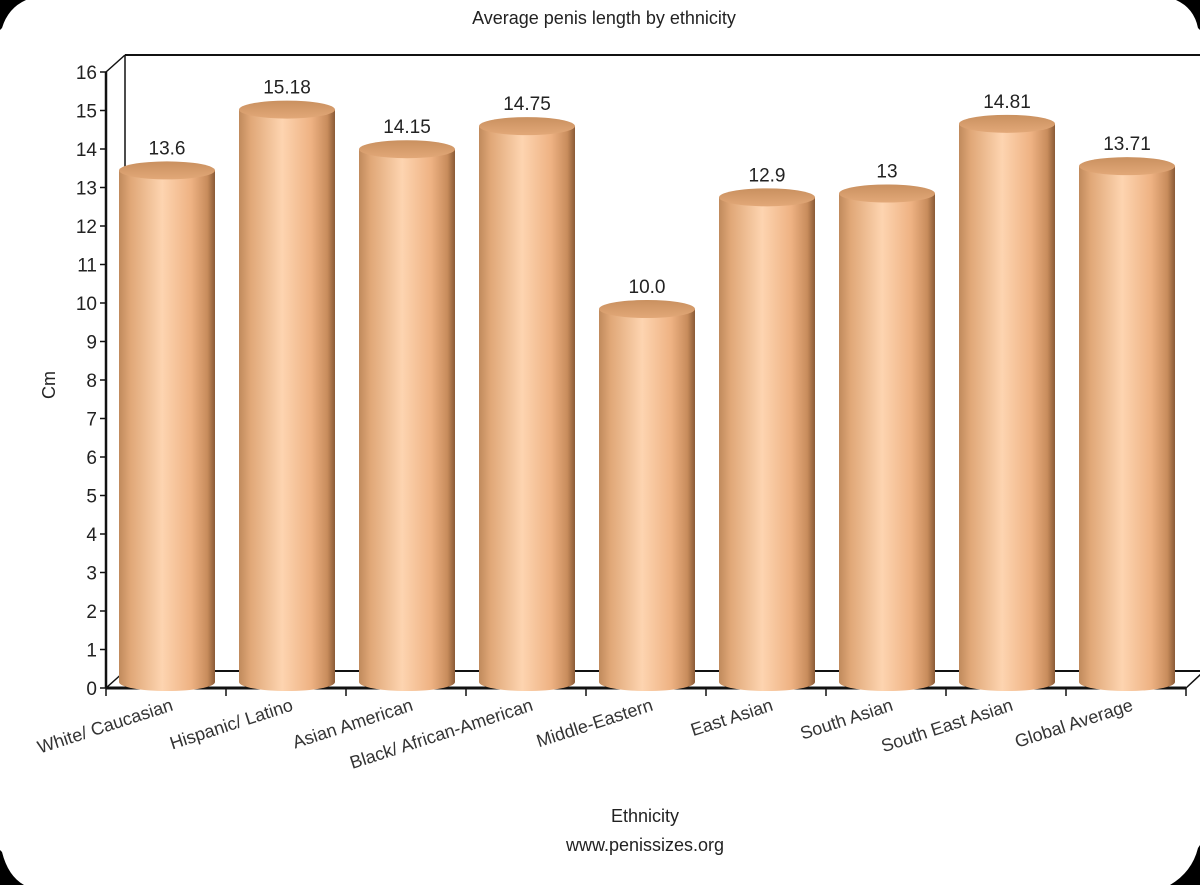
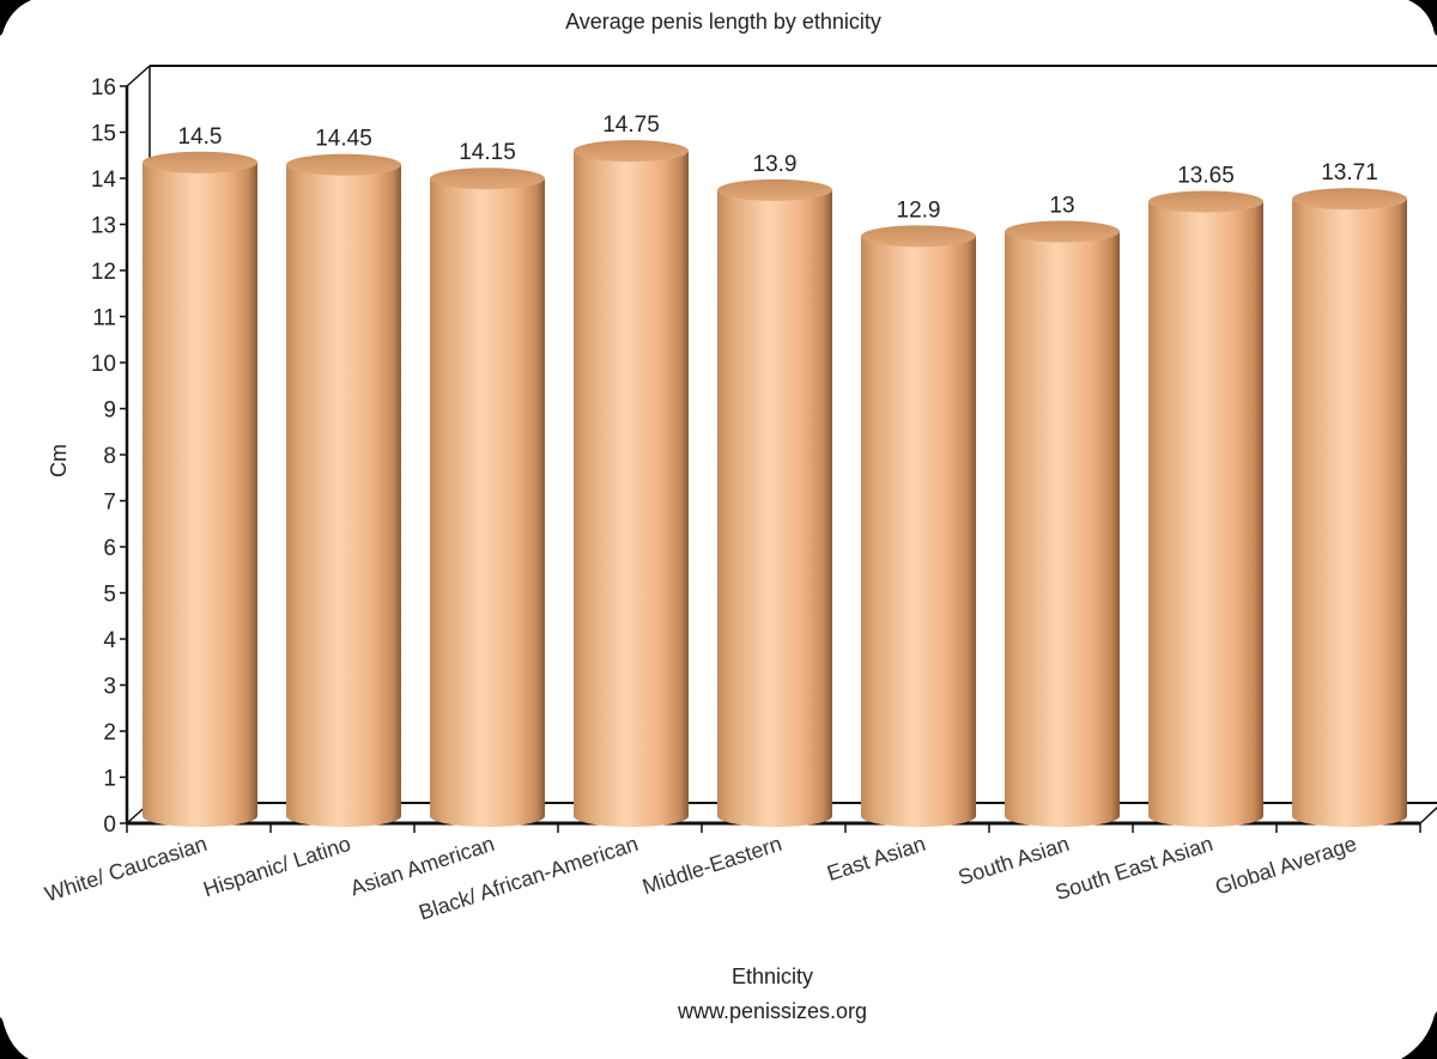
White/ Caucasian: 13.6 -> 14.5
Hispanic/ Latino: 15.18 -> 14.45
Middle-Eastern: 10.0 -> 13.9
South East Asian: 14.81 -> 13.65
